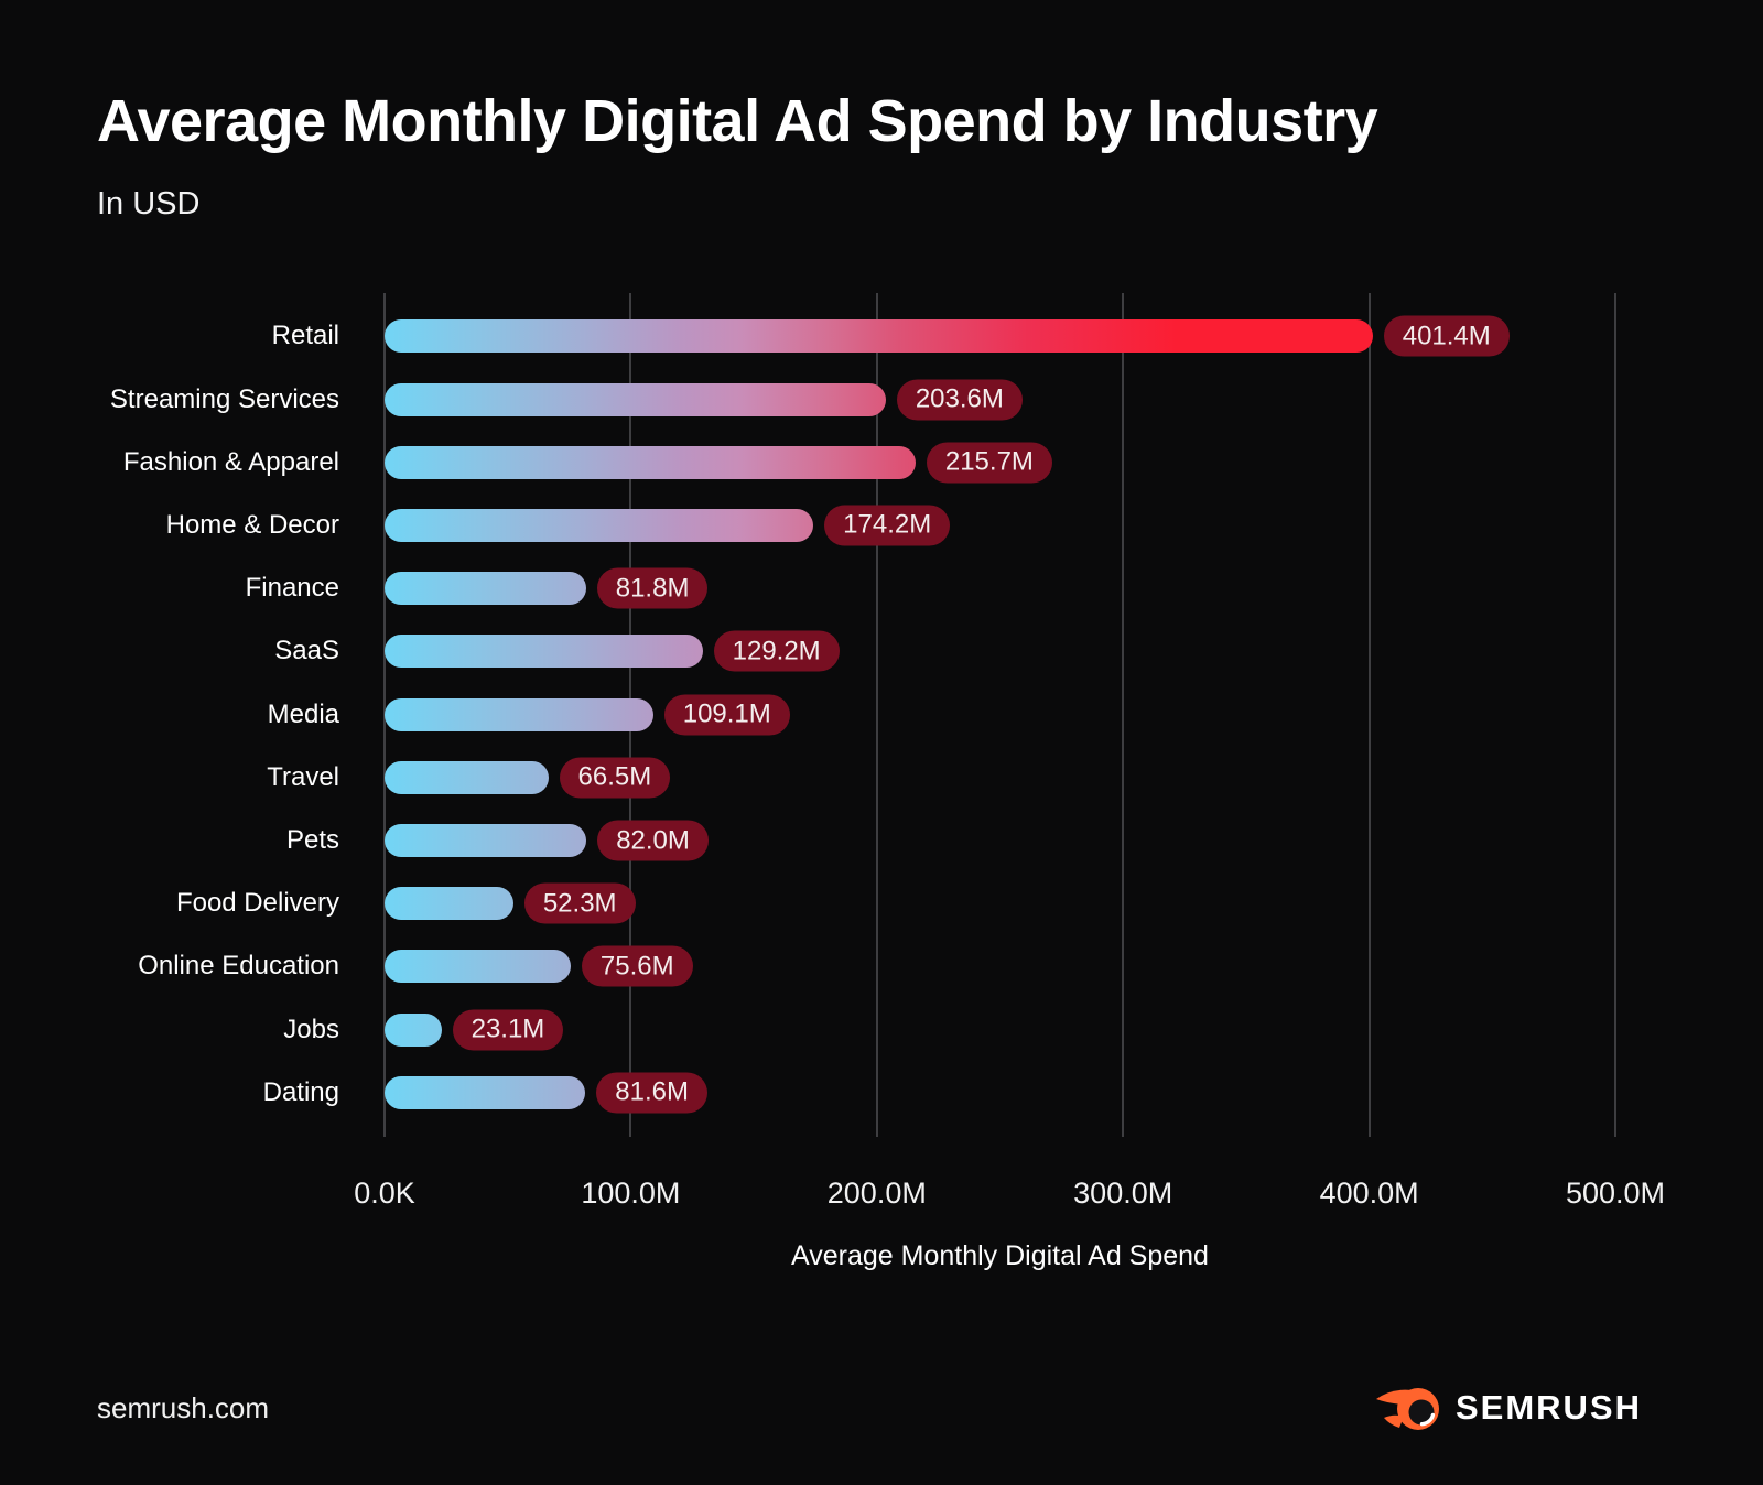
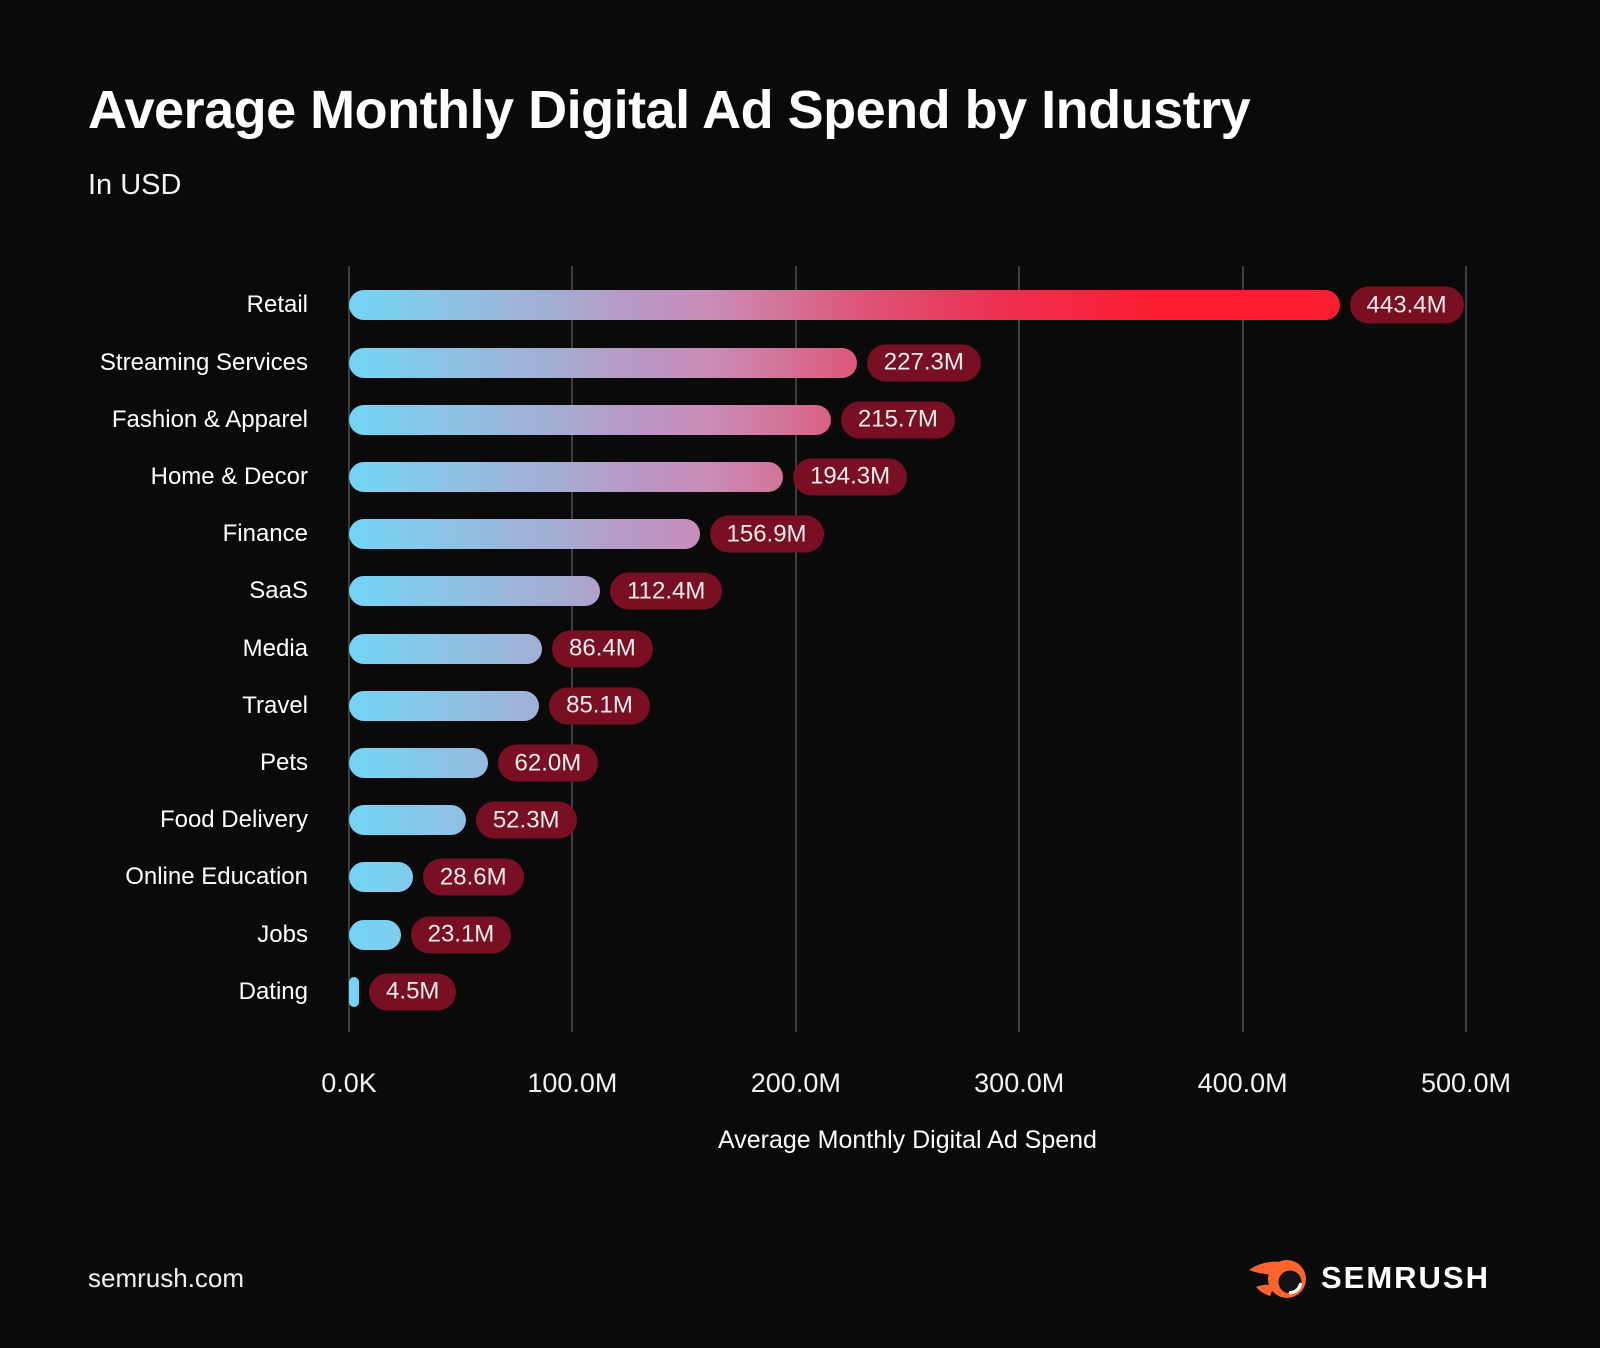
Retail: 401.4M -> 443.4M
Streaming Services: 203.6M -> 227.3M
Home & Decor: 174.2M -> 194.3M
Finance: 81.8M -> 156.9M
SaaS: 129.2M -> 112.4M
Media: 109.1M -> 86.4M
Travel: 66.5M -> 85.1M
Pets: 82.0M -> 62.0M
Online Education: 75.6M -> 28.6M
Dating: 81.6M -> 4.5M
